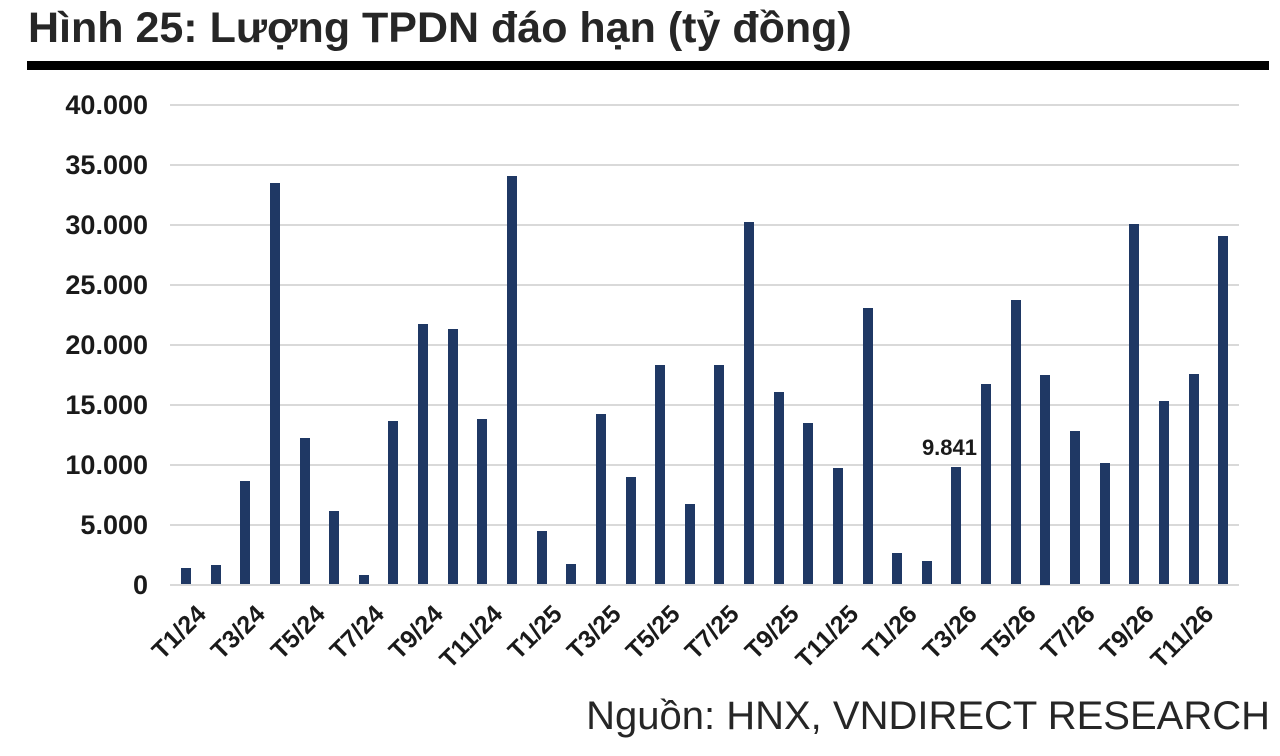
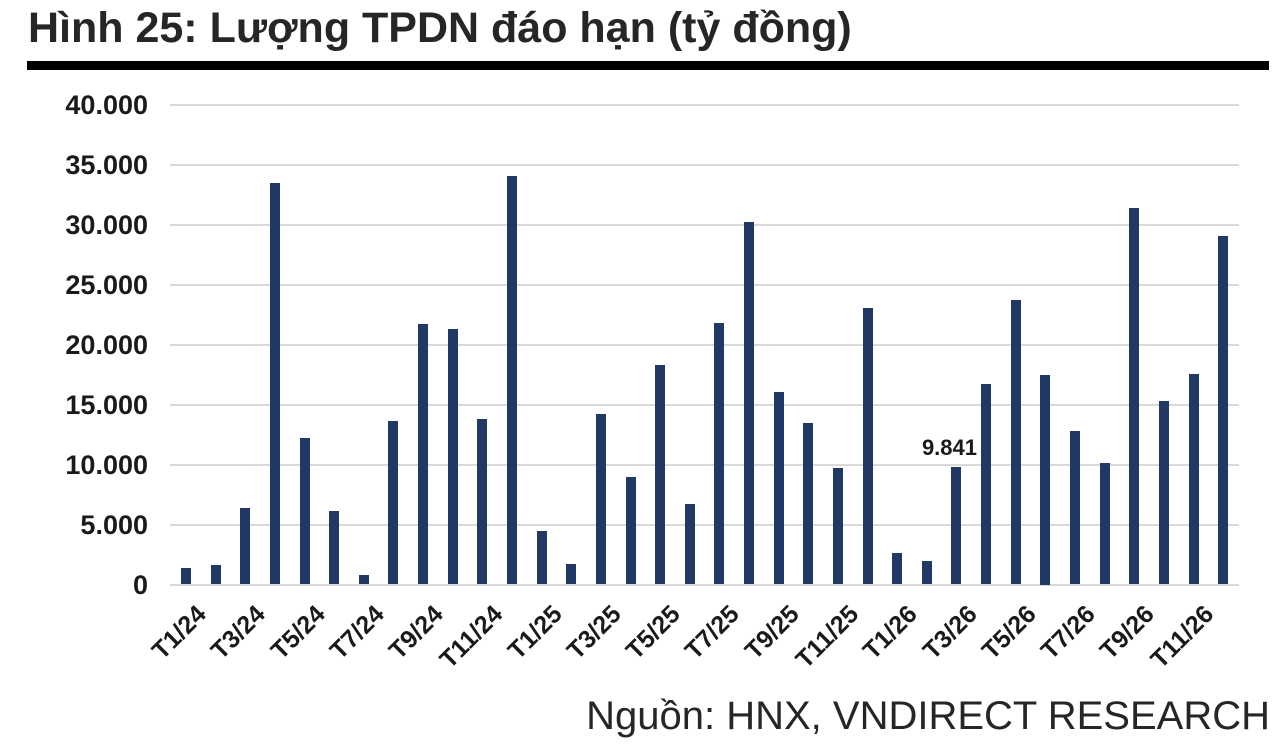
T3/24: 8600 -> 6400
T7/25: 18300 -> 21800
T9/26: 30100 -> 31400
